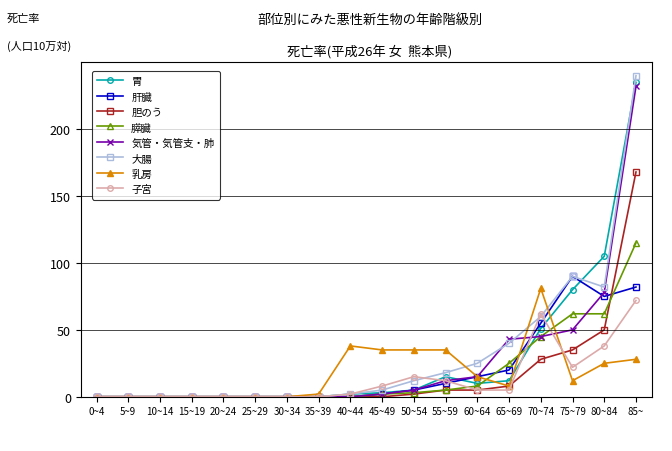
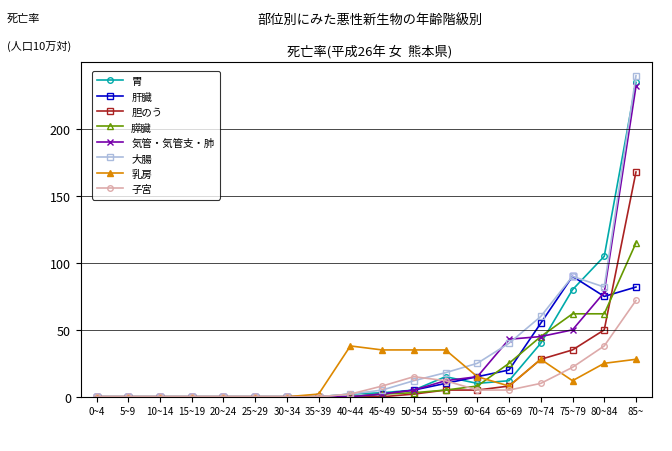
胃/70~74: 51 -> 40
乳房/70~74: 81 -> 28
子宮/70~74: 62 -> 10
